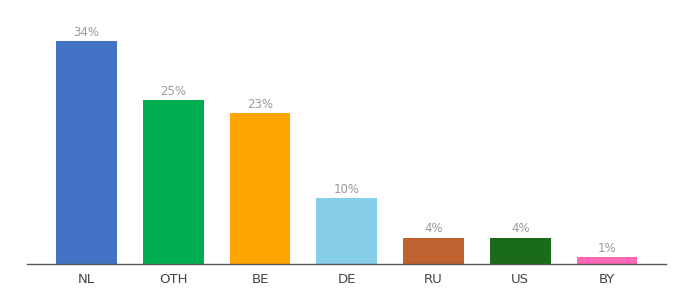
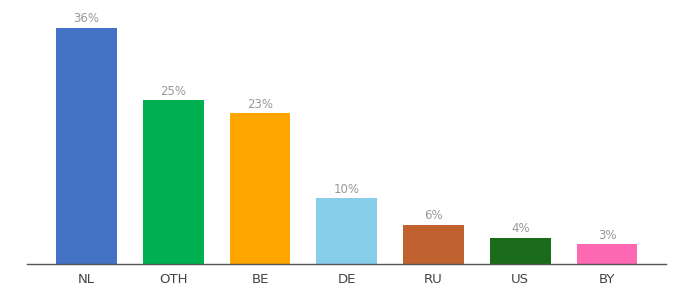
NL: 34% -> 36%
RU: 4% -> 6%
BY: 1% -> 3%
